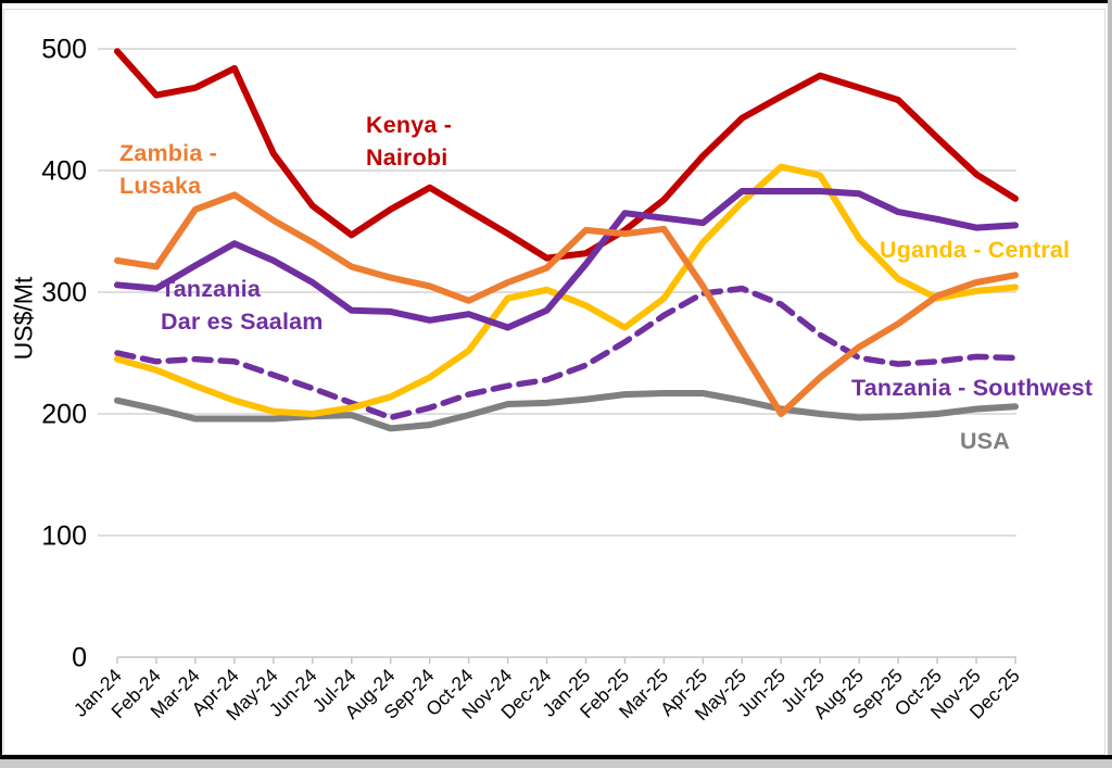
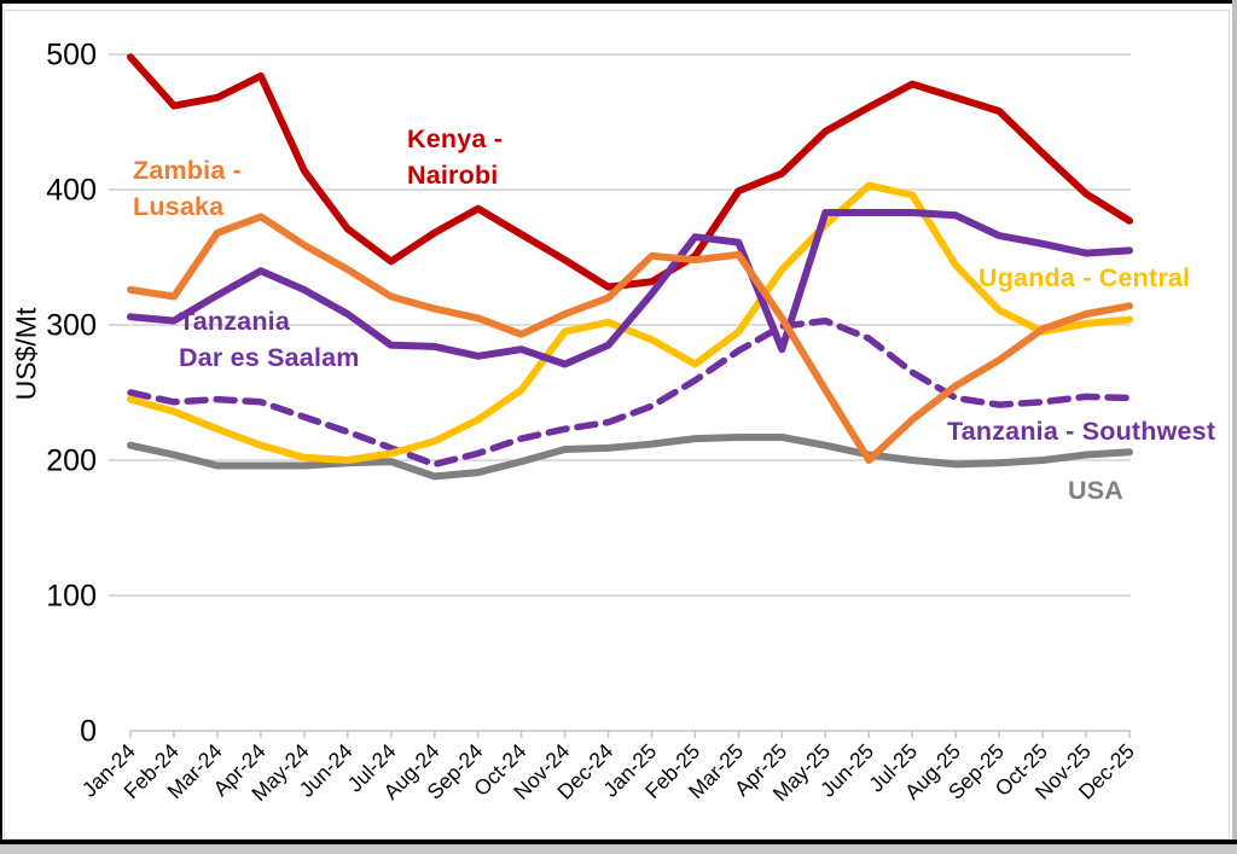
Kenya - Nairobi/Mar-25: 376 -> 399
Tanzania Dar es Saalam/Apr-25: 357 -> 282
